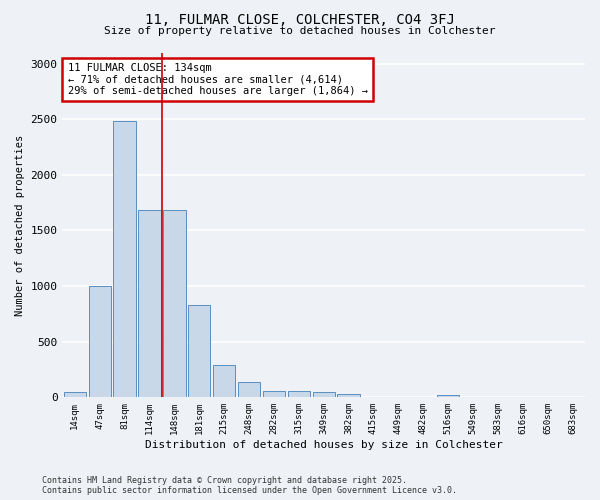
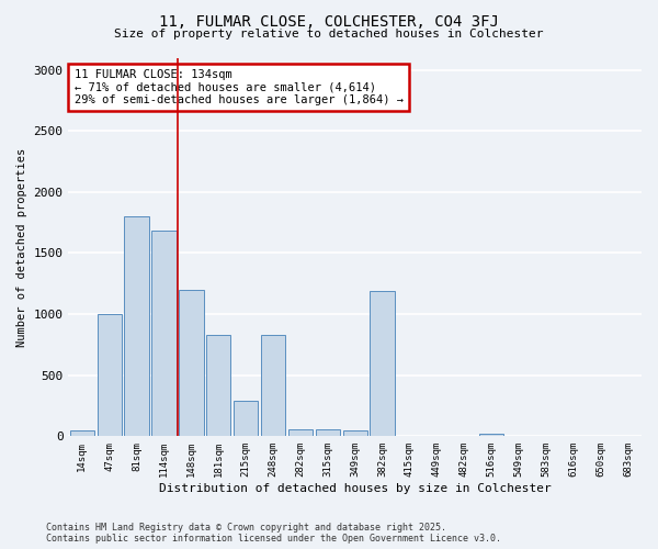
81sqm: 2480 -> 1800
148sqm: 1680 -> 1200
248sqm: 140 -> 830
382sqm: 30 -> 1190
